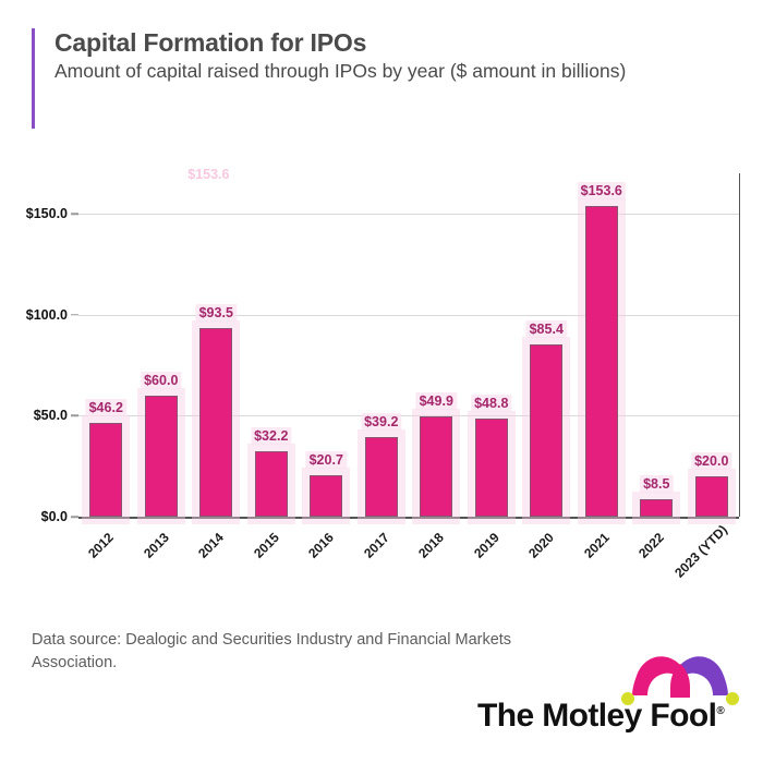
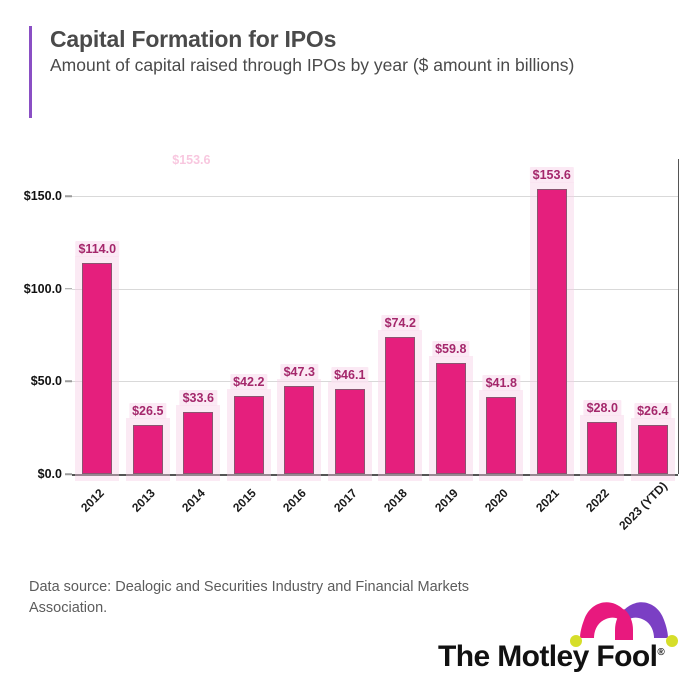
2012: $46.2 -> $114.0
2013: $60.0 -> $26.5
2014: $93.5 -> $33.6
2015: $32.2 -> $42.2
2016: $20.7 -> $47.3
2017: $39.2 -> $46.1
2018: $49.9 -> $74.2
2019: $48.8 -> $59.8
2020: $85.4 -> $41.8
2022: $8.5 -> $28.0
2023 (YTD): $20.0 -> $26.4
